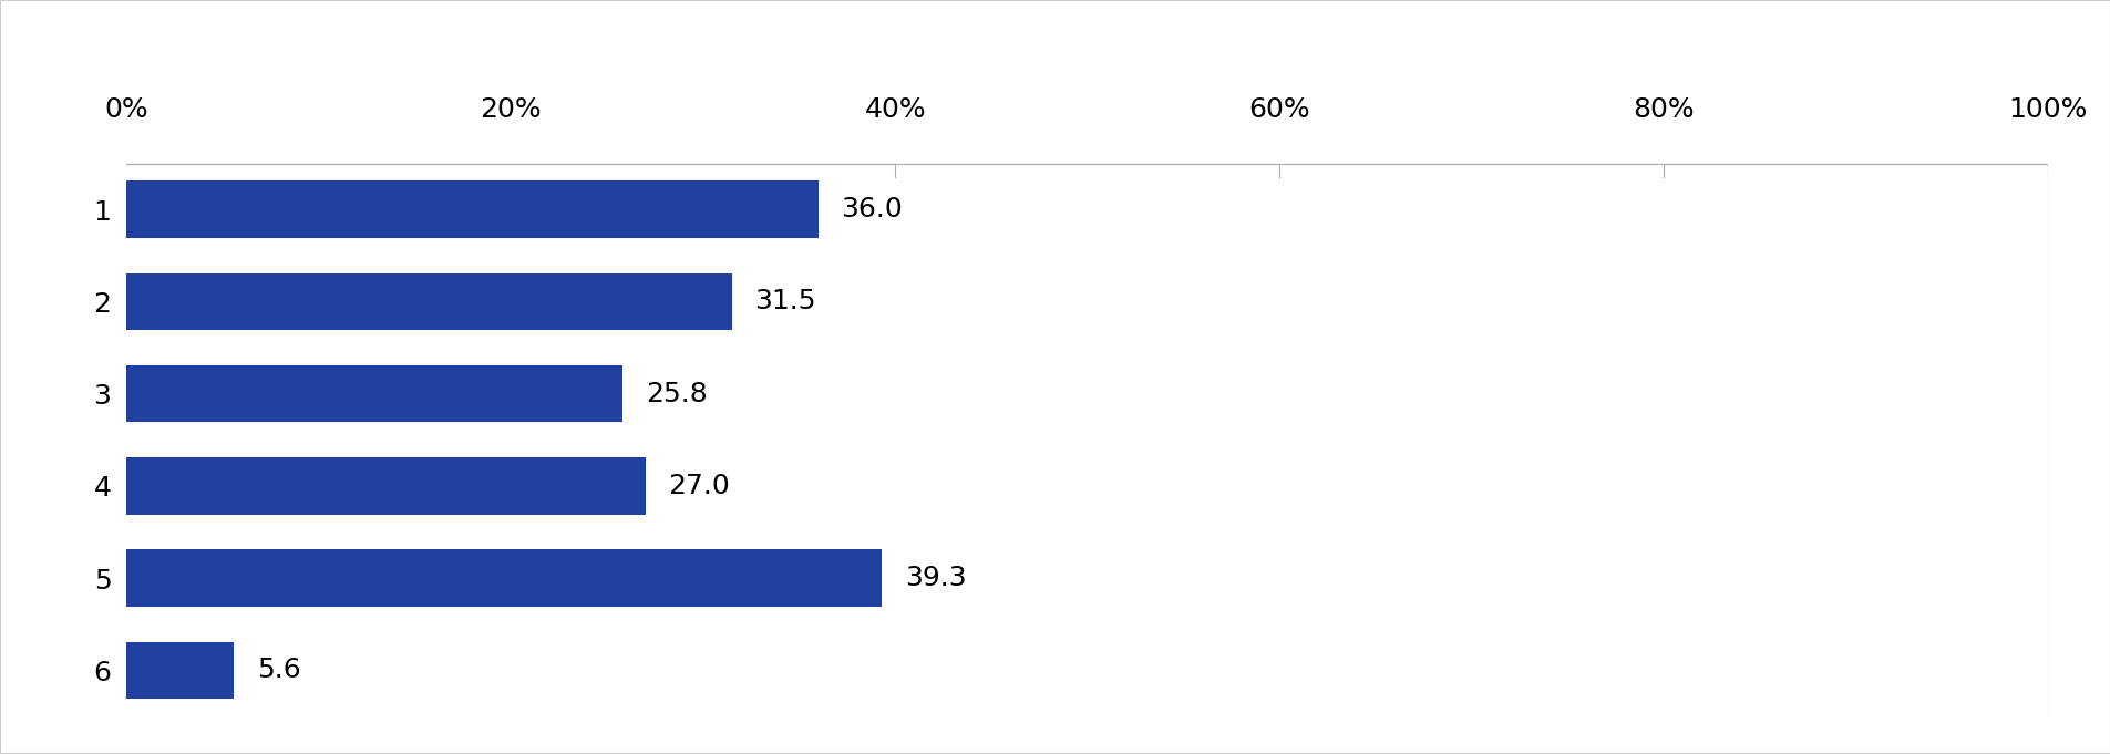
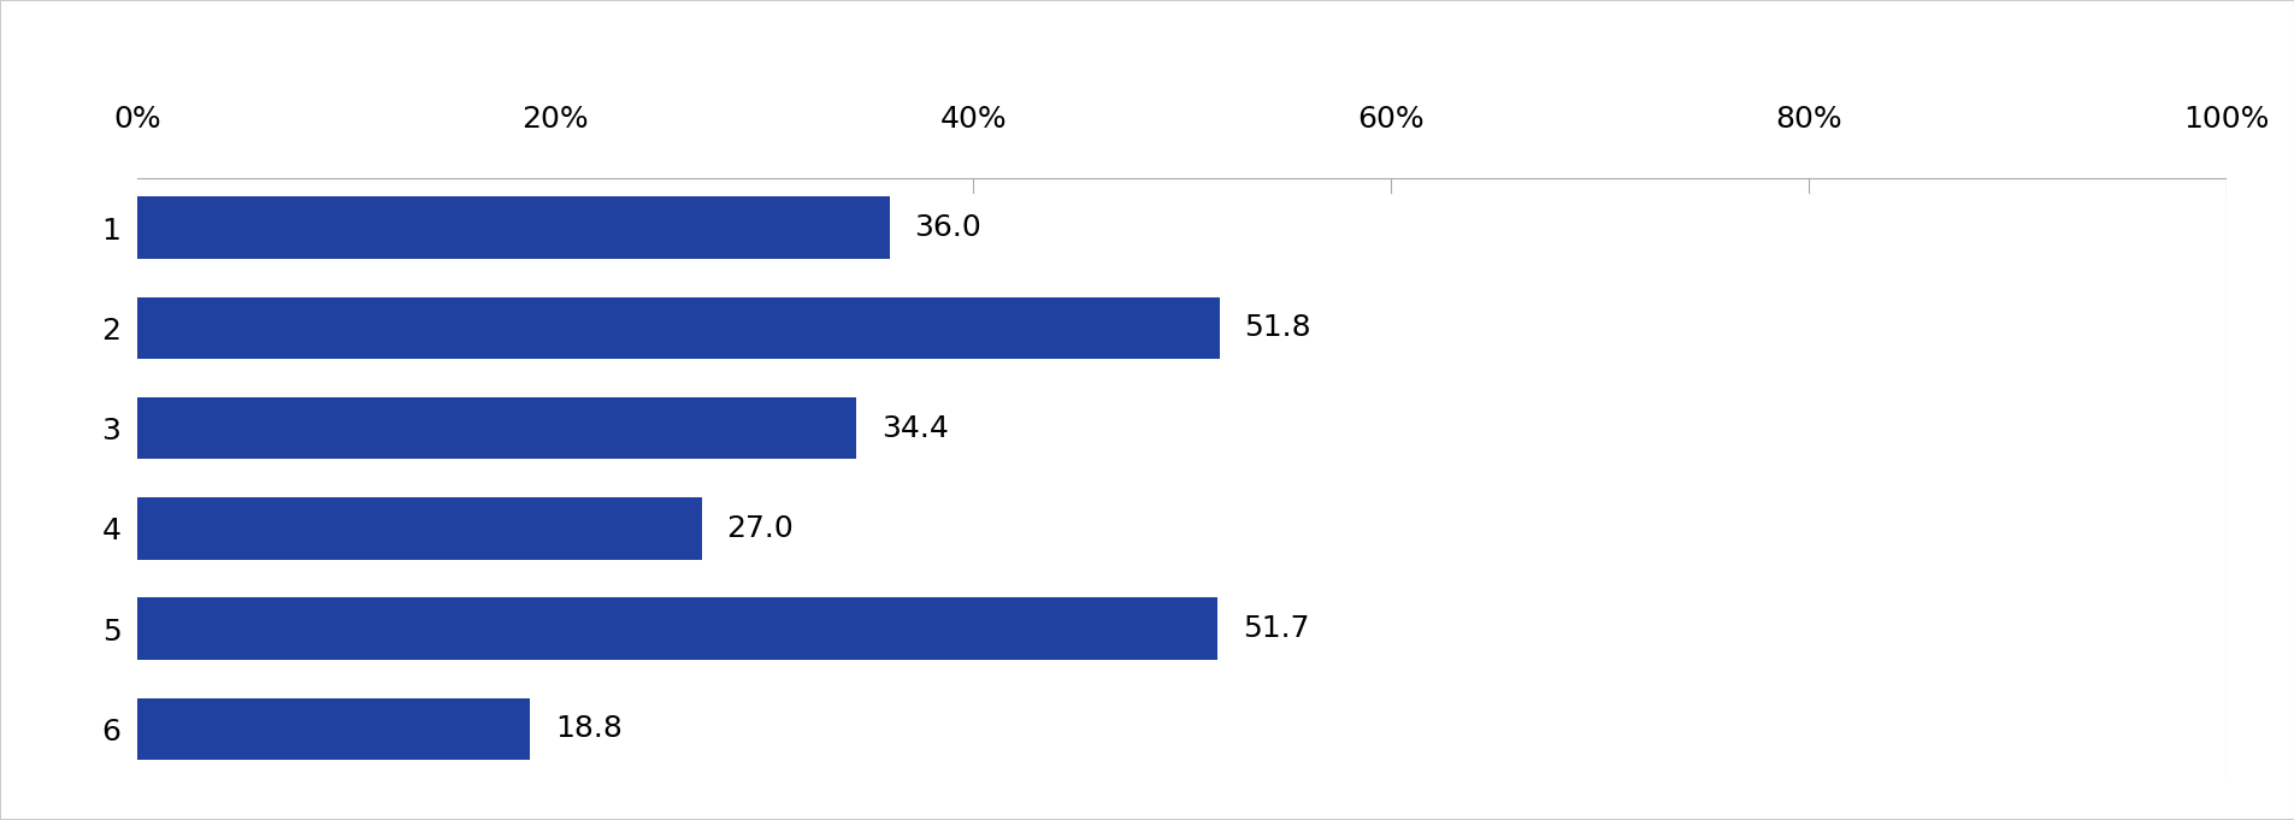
2: 31.5 -> 51.8
3: 25.8 -> 34.4
5: 39.3 -> 51.7
6: 5.6 -> 18.8
